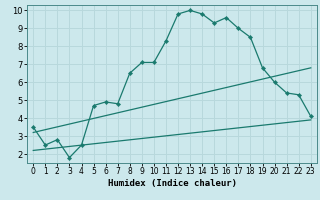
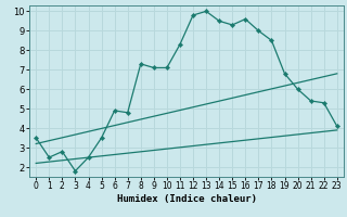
5: 4.7 -> 3.5
8: 6.5 -> 7.3
14: 9.8 -> 9.5
